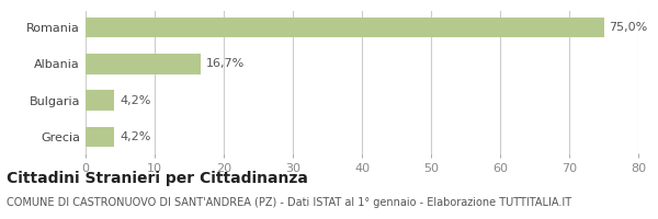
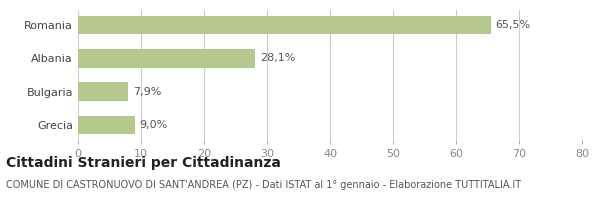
Romania: 75,0% -> 65,5%
Albania: 16,7% -> 28,1%
Bulgaria: 4,2% -> 7,9%
Grecia: 4,2% -> 9,0%
